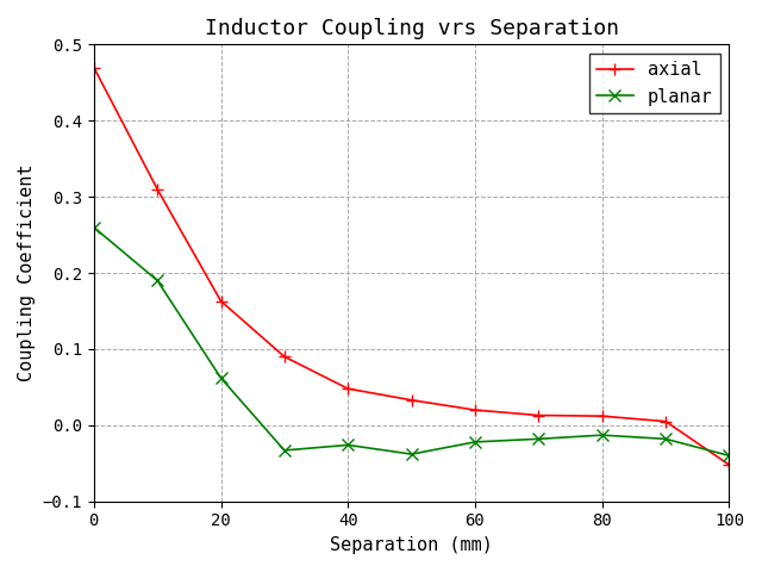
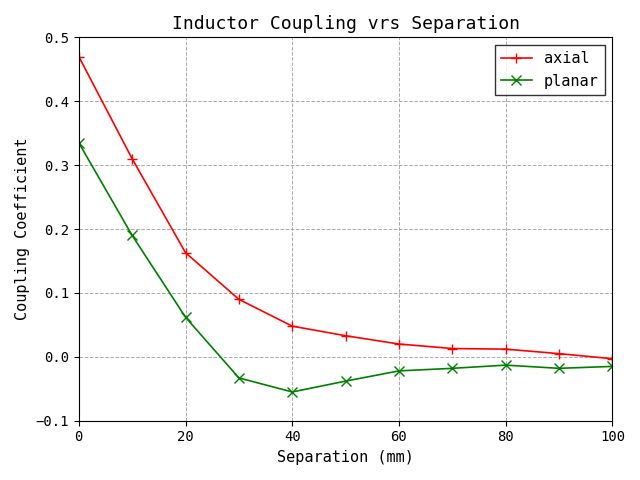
planar/0: 0.260 -> 0.335
planar/40: -0.026 -> -0.055
axial/100: -0.052 -> -0.003
planar/100: -0.040 -> -0.015
